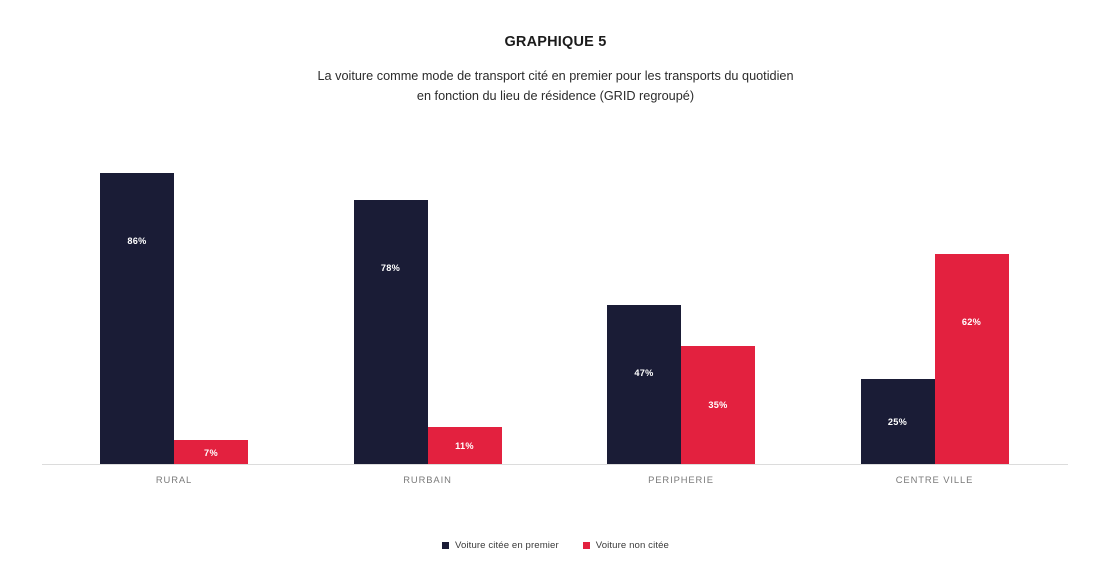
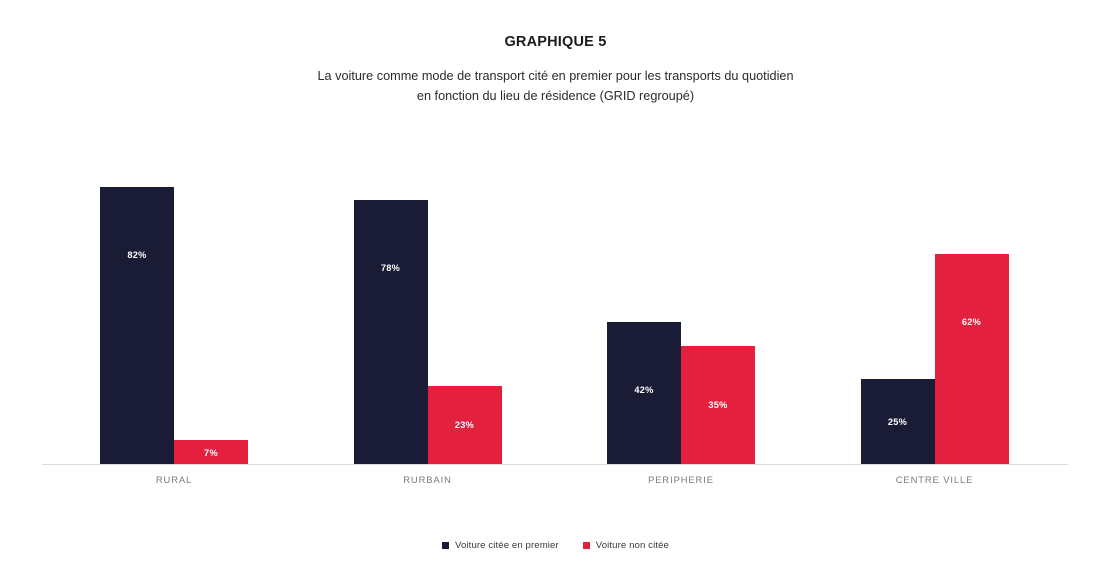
Voiture citée en premier/RURAL: 86% -> 82%
Voiture non citée/RURBAIN: 11% -> 23%
Voiture citée en premier/PERIPHERIE: 47% -> 42%
